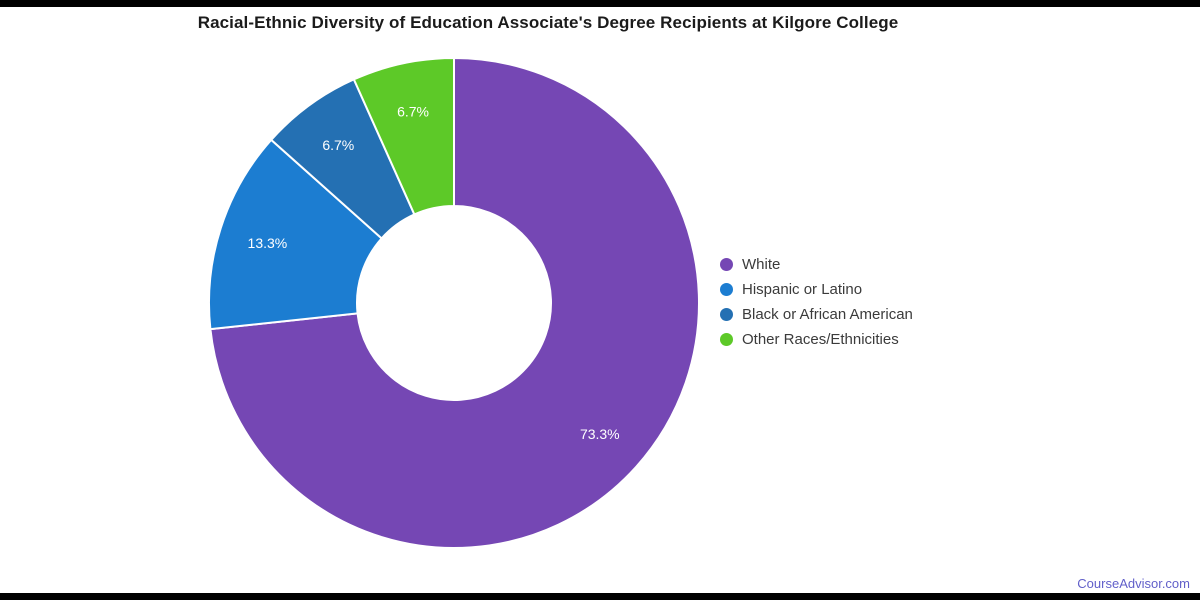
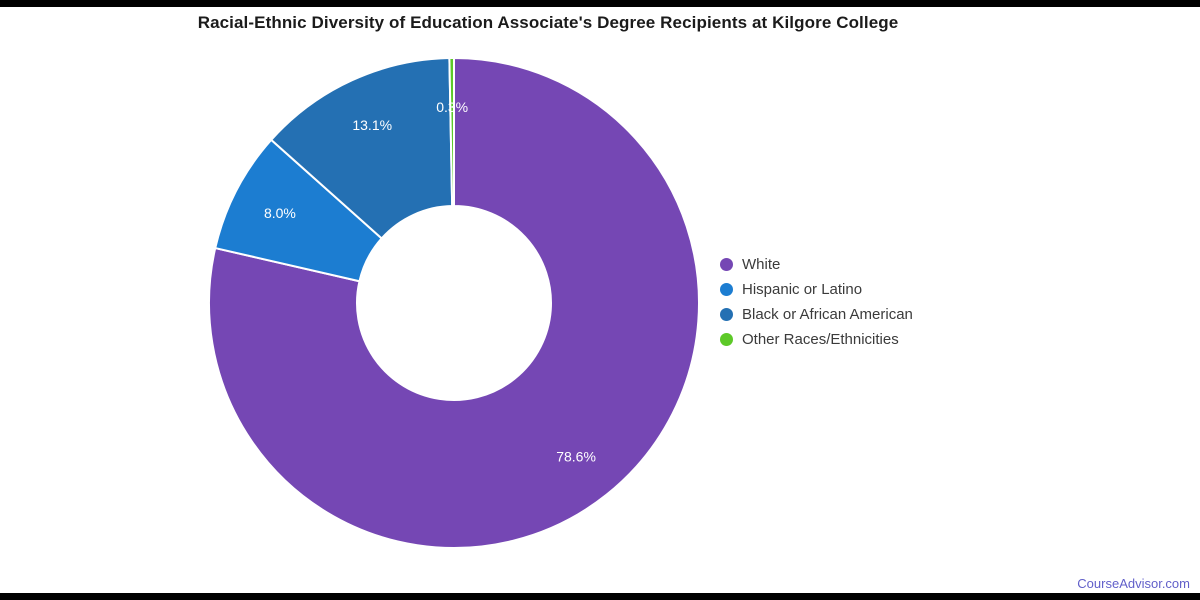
White: 73.3% -> 78.6%
Hispanic or Latino: 13.3% -> 8.0%
Black or African American: 6.7% -> 13.1%
Other Races/Ethnicities: 6.7% -> 0.3%
